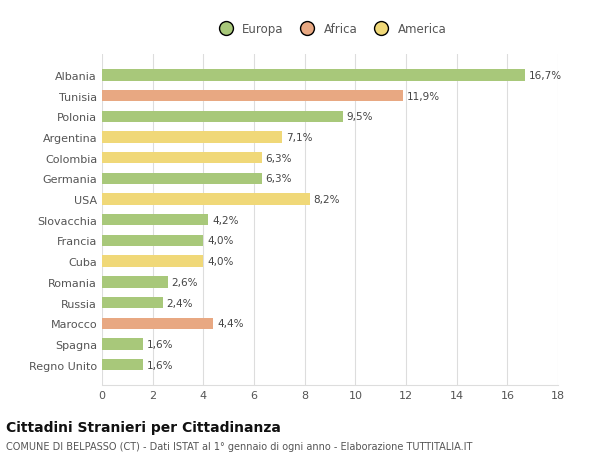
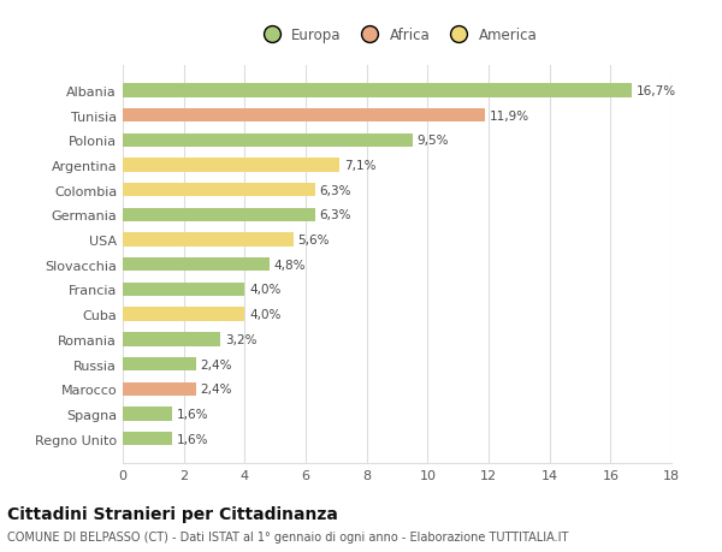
USA: 8,2% -> 5,6%
Slovacchia: 4,2% -> 4,8%
Romania: 2,6% -> 3,2%
Marocco: 4,4% -> 2,4%
